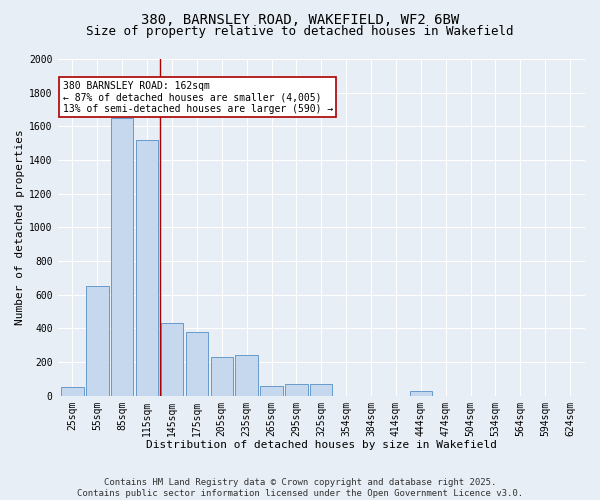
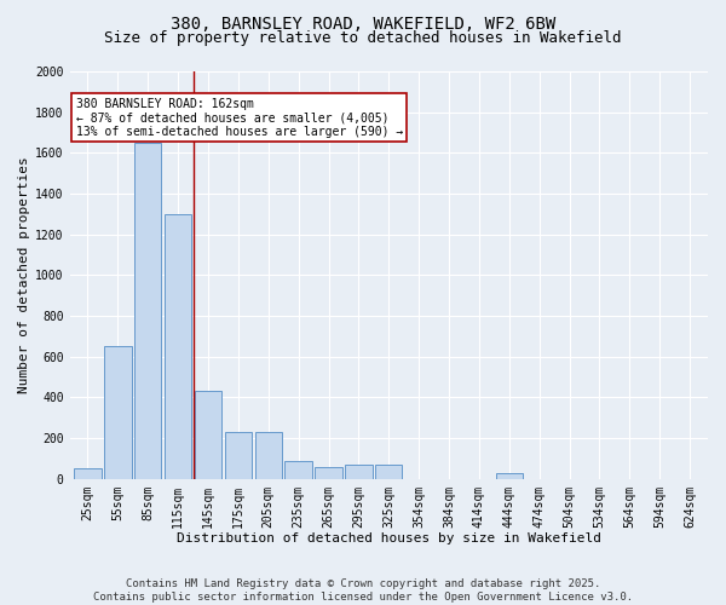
115sqm: 1520 -> 1300
175sqm: 380 -> 230
235sqm: 240 -> 90
